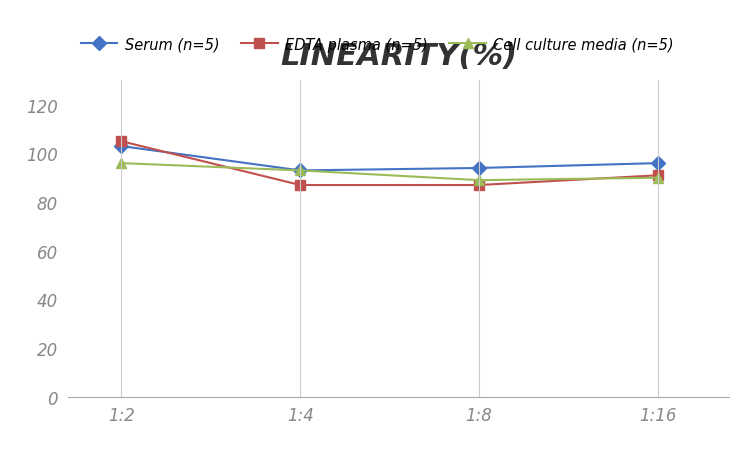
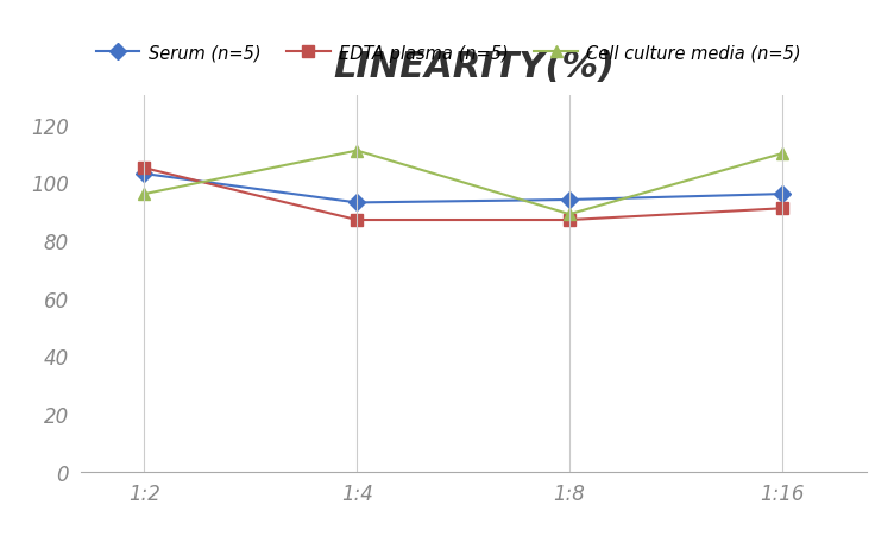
Cell culture media (n=5)/1:4: 93 -> 111
Cell culture media (n=5)/1:16: 90 -> 110
